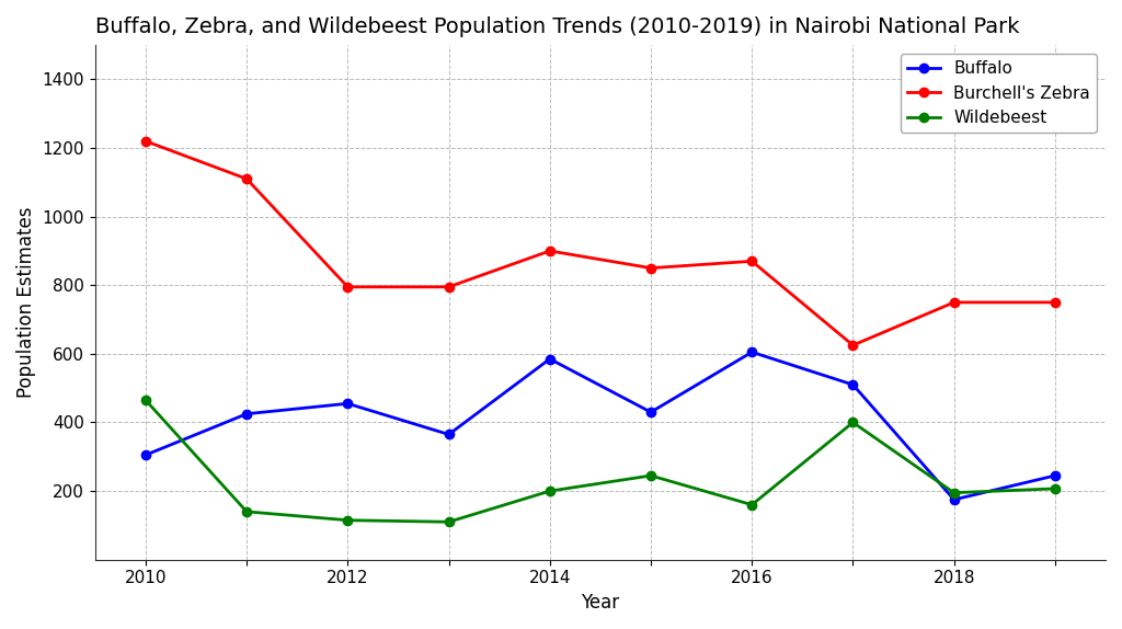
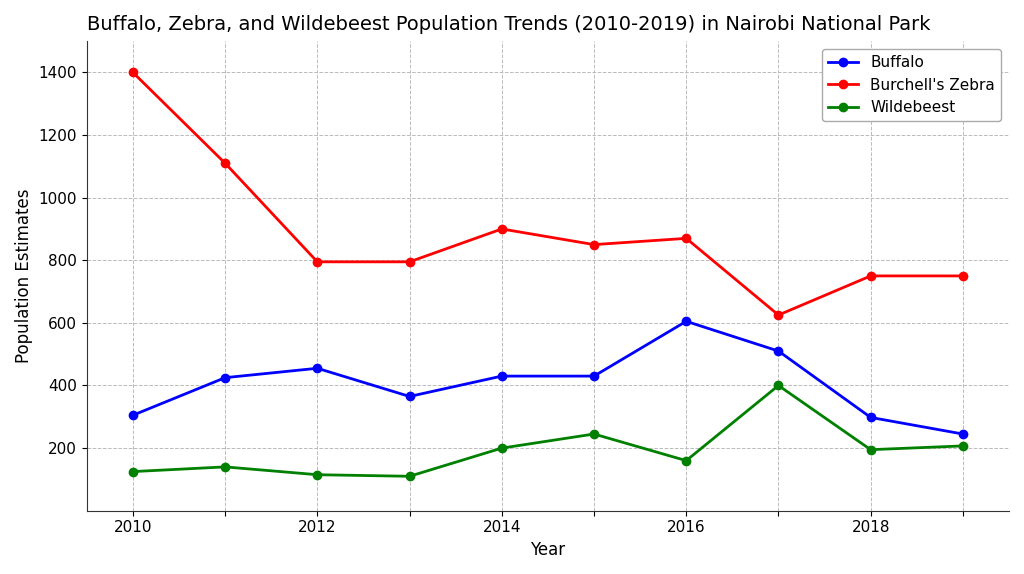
Burchell's Zebra/2010: 1220 -> 1400
Wildebeest/2010: 465 -> 125
Buffalo/2014: 585 -> 430
Buffalo/2018: 175 -> 298
